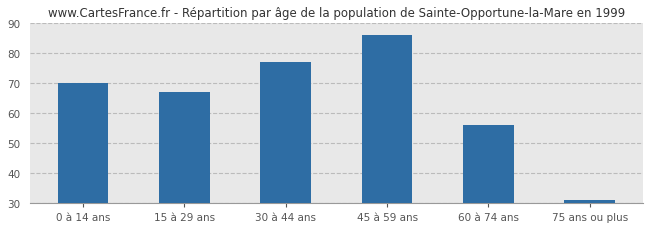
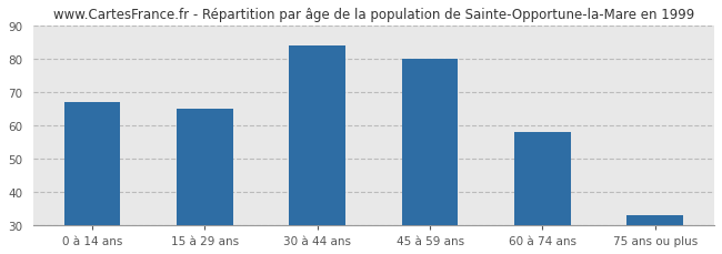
0 à 14 ans: 70 -> 67
15 à 29 ans: 67 -> 65
30 à 44 ans: 77 -> 84
45 à 59 ans: 86 -> 80
60 à 74 ans: 56 -> 58
75 ans ou plus: 31 -> 33
